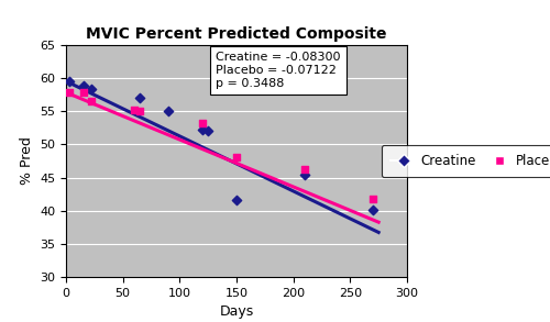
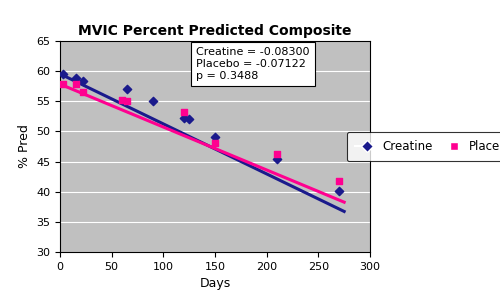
Creatine/150: 41.6 -> 49.0
